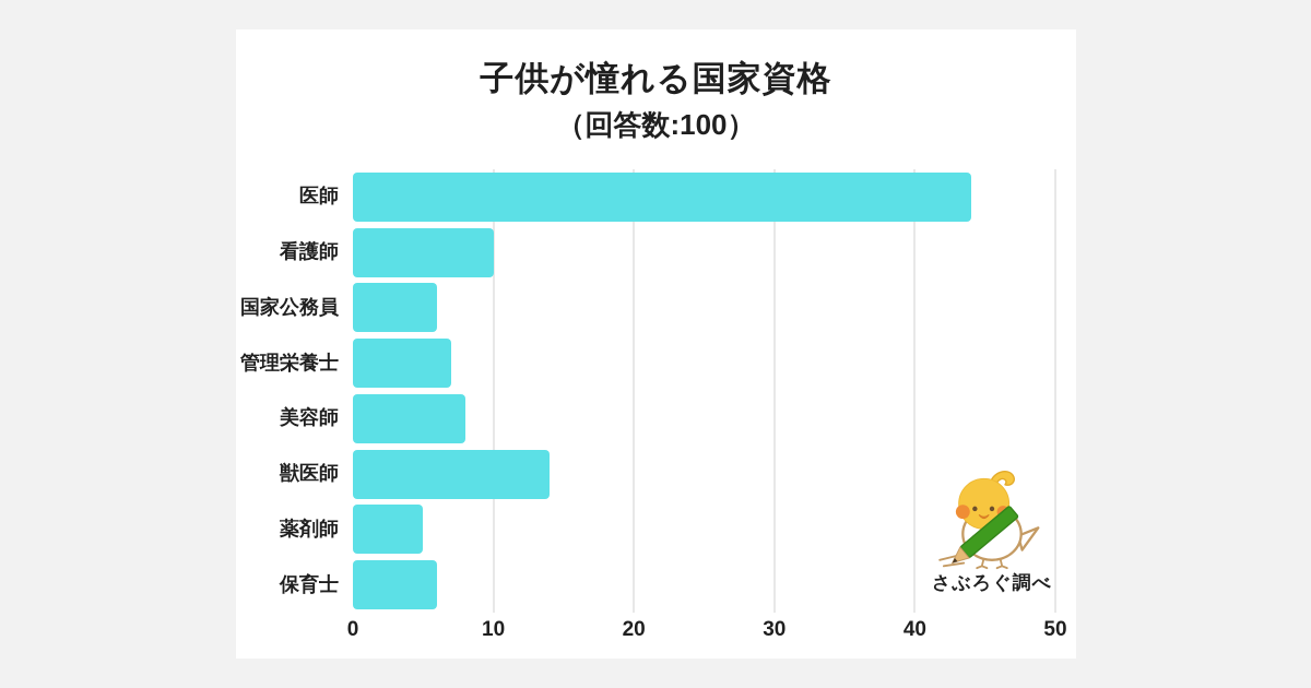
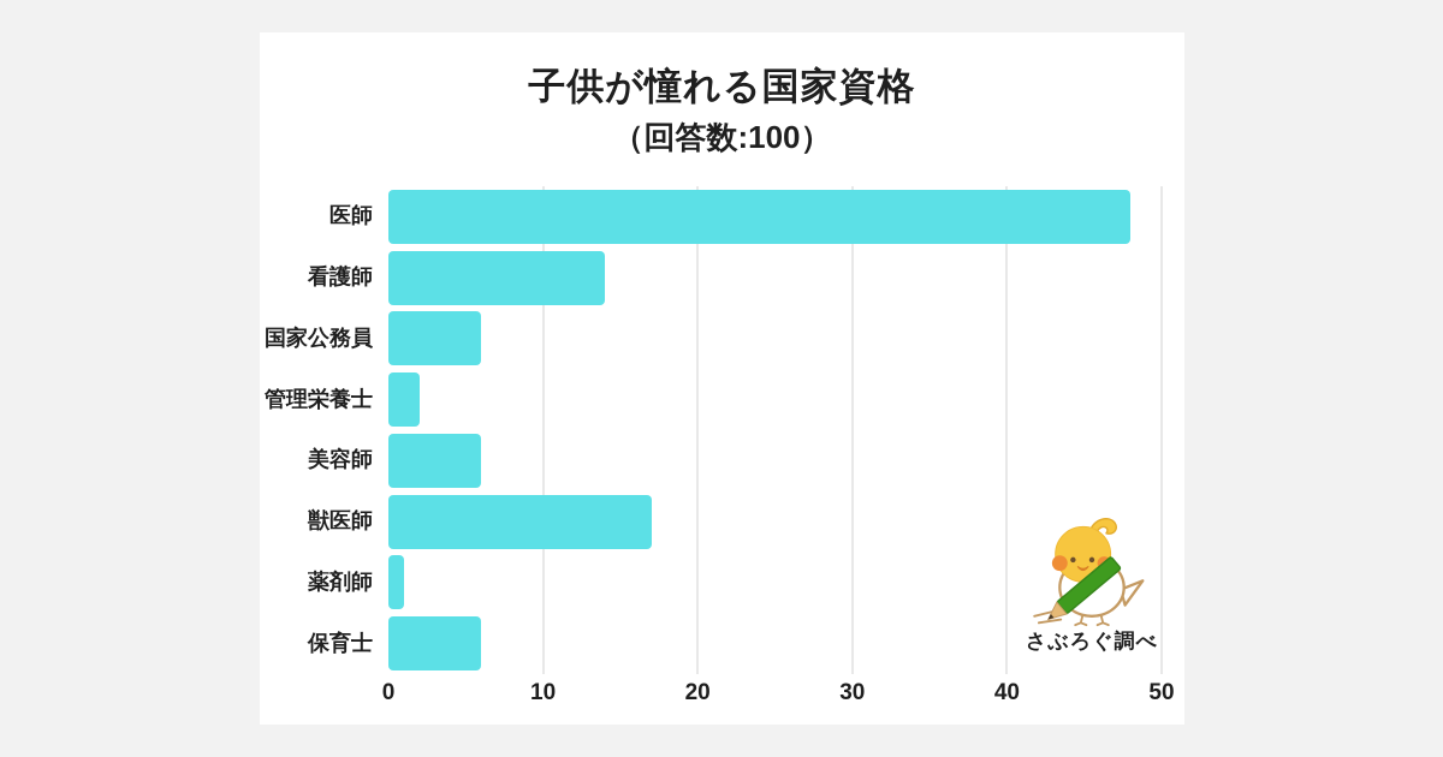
医師: 44 -> 48
看護師: 10 -> 14
管理栄養士: 7 -> 2
美容師: 8 -> 6
獣医師: 14 -> 17
薬剤師: 5 -> 1
